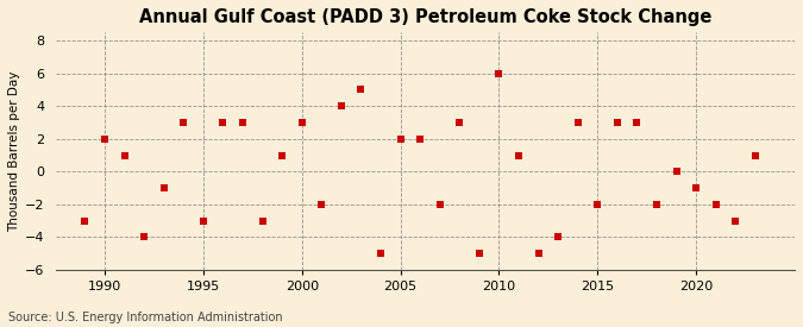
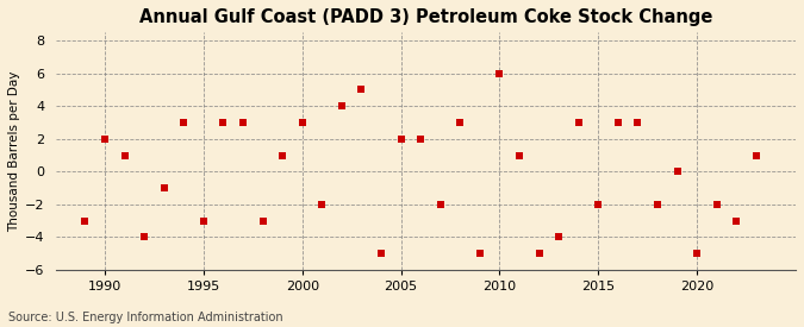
2020: -1 -> -5
